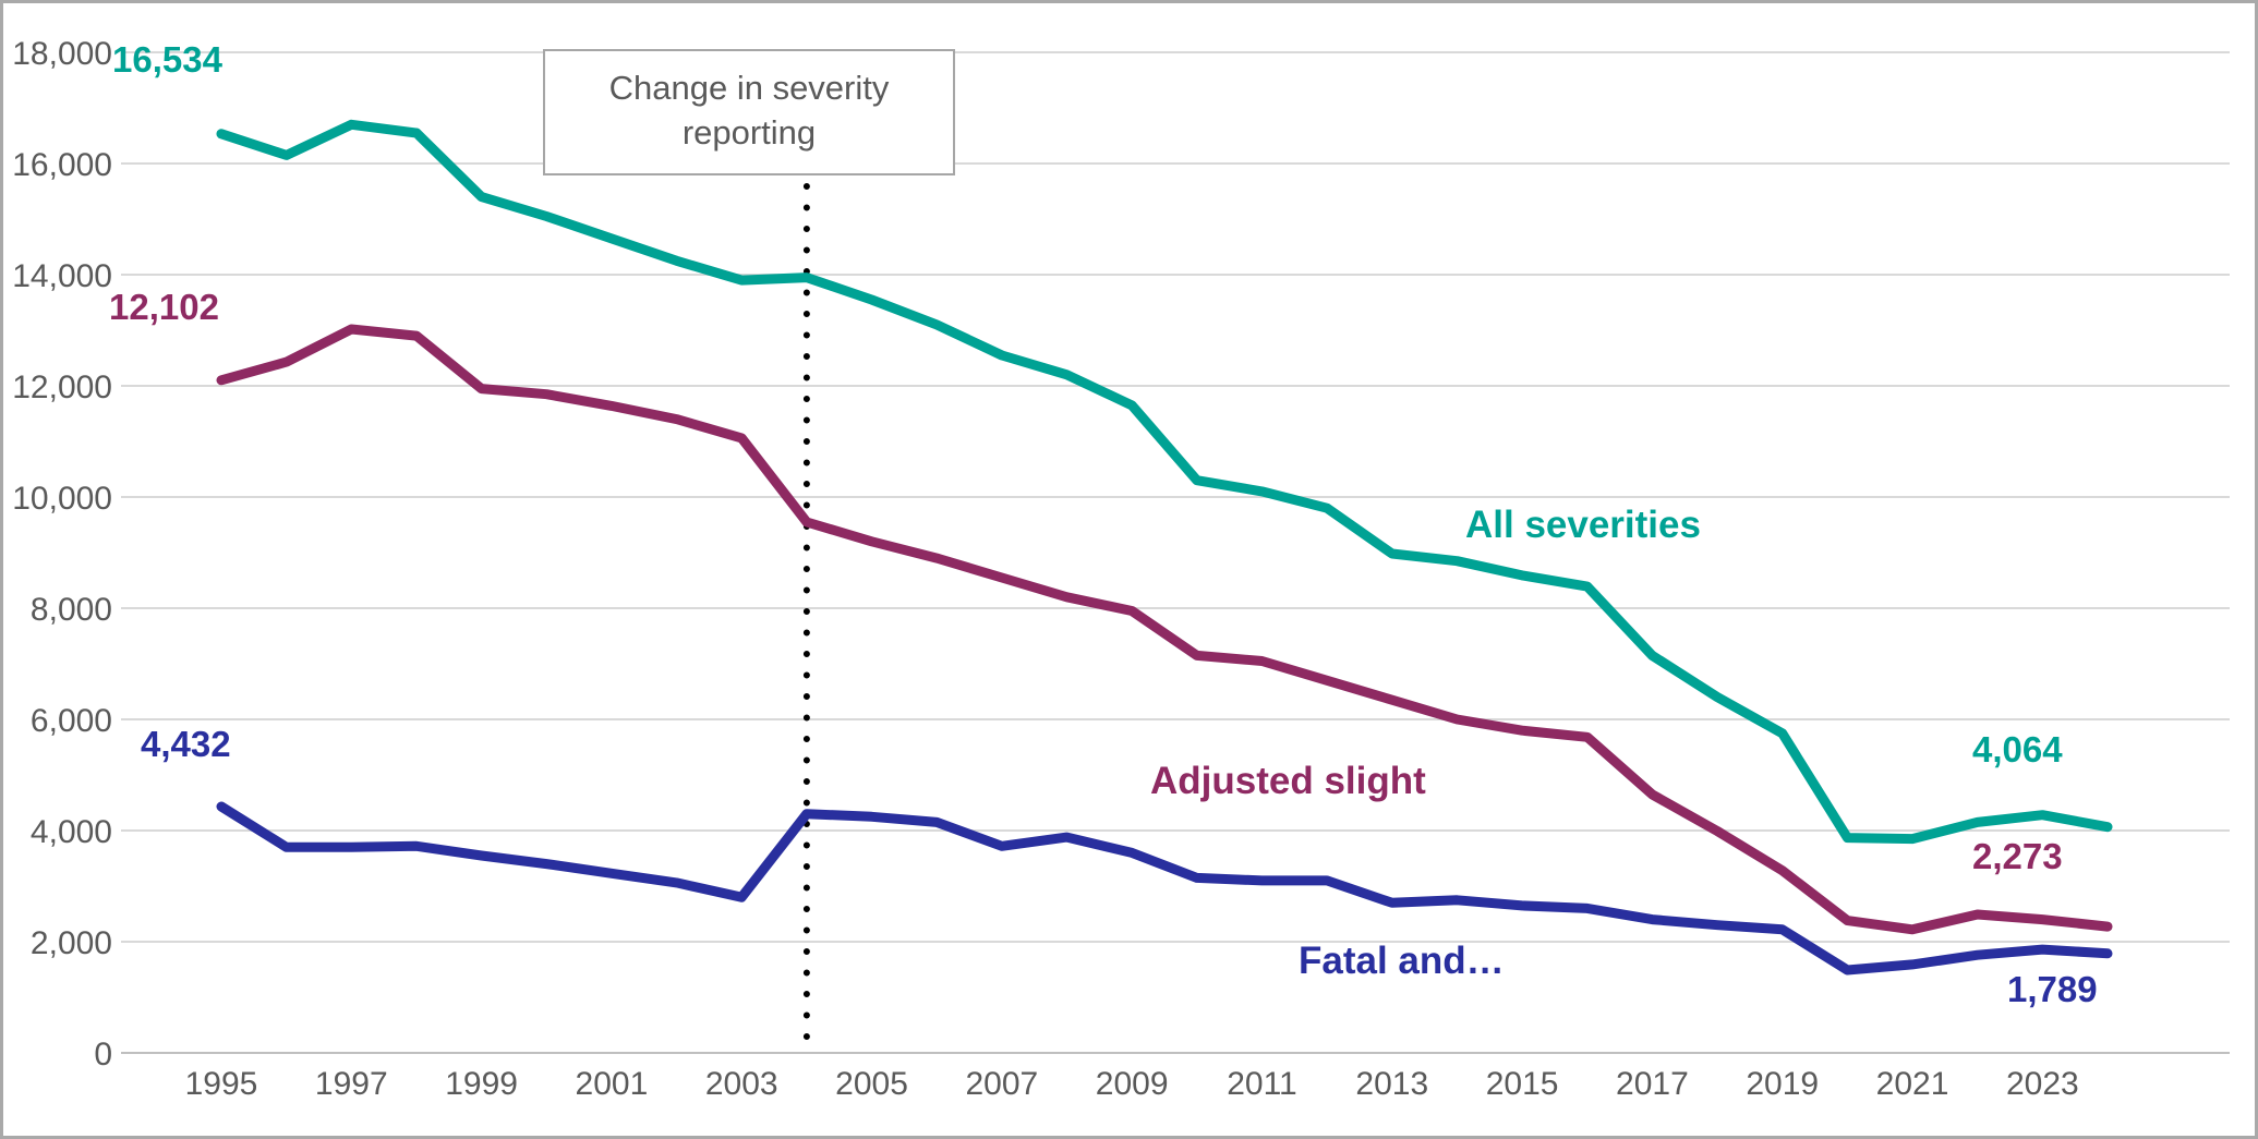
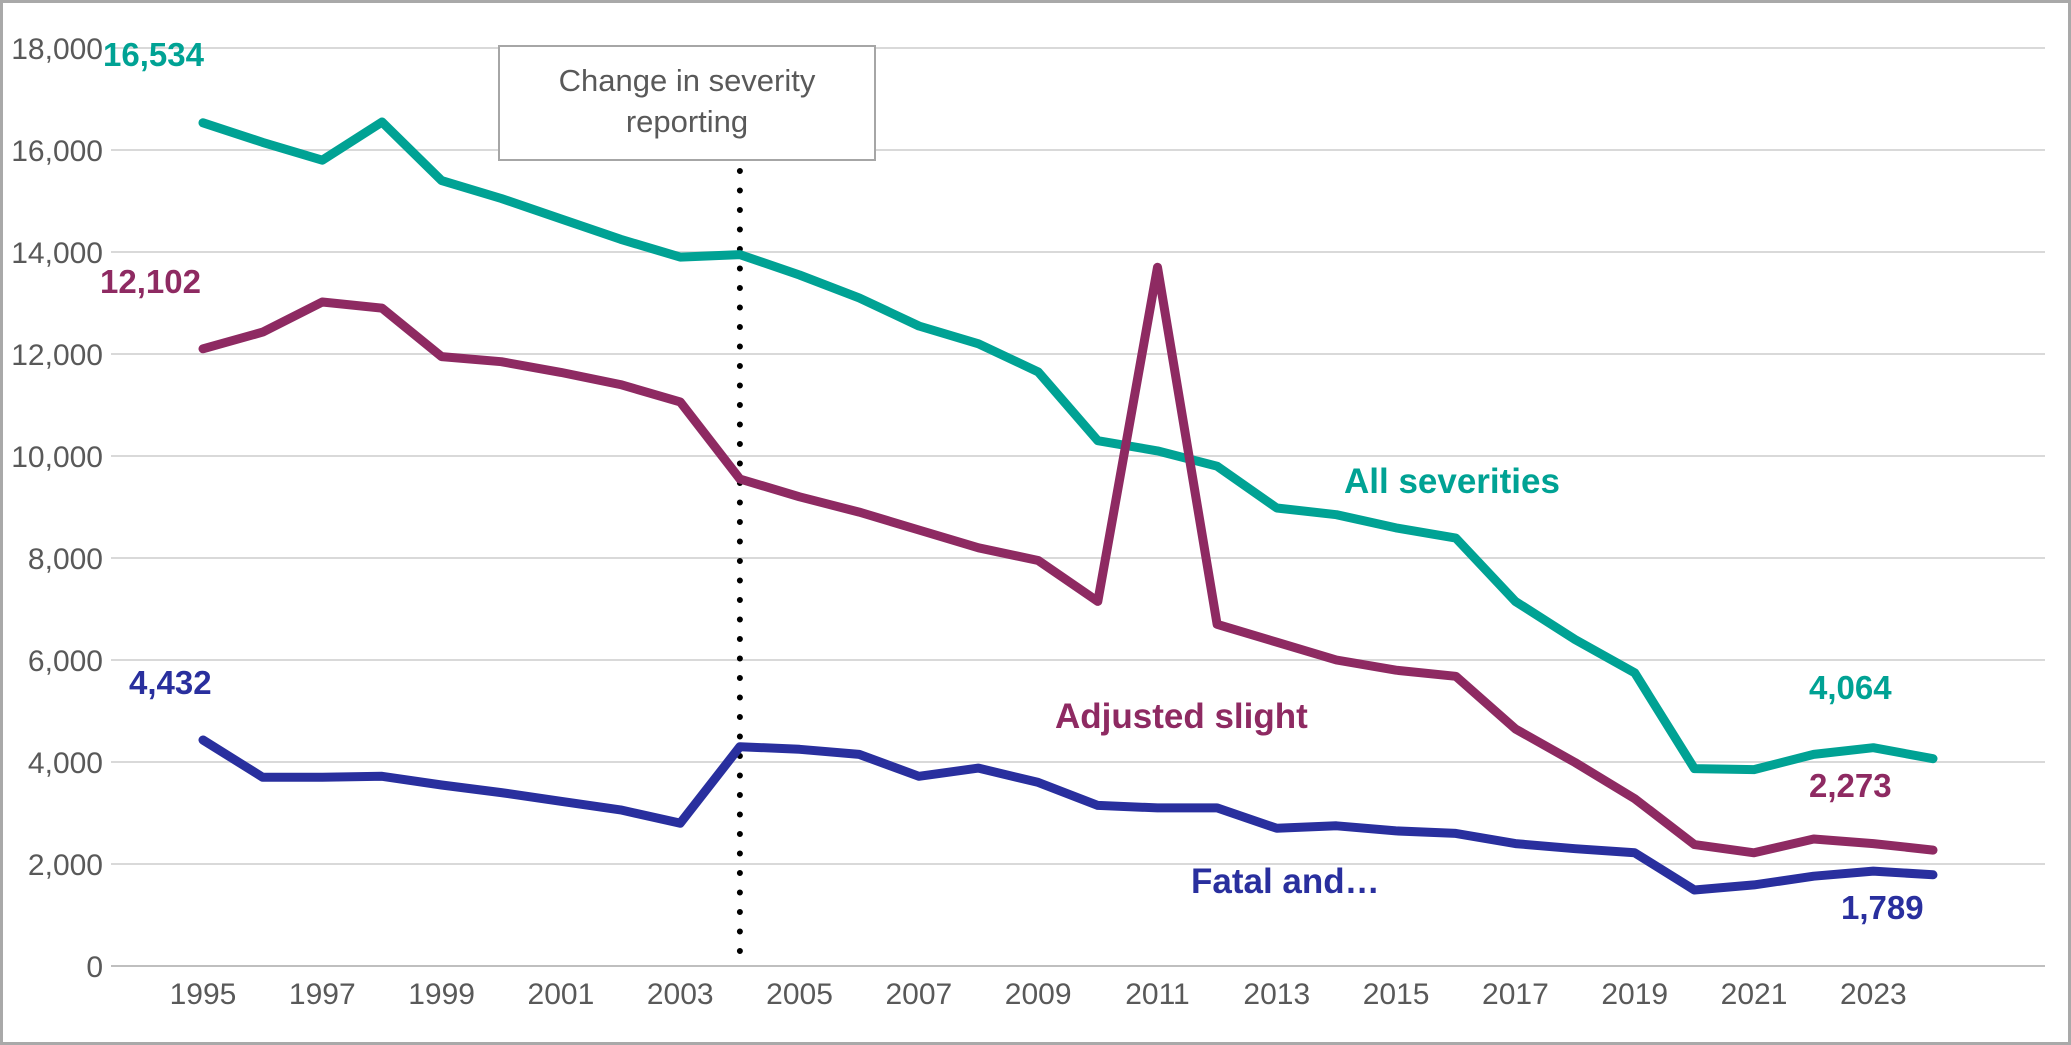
All severities/1997: 16700 -> 15800
Adjusted slight/2011: 7000 -> 13700
